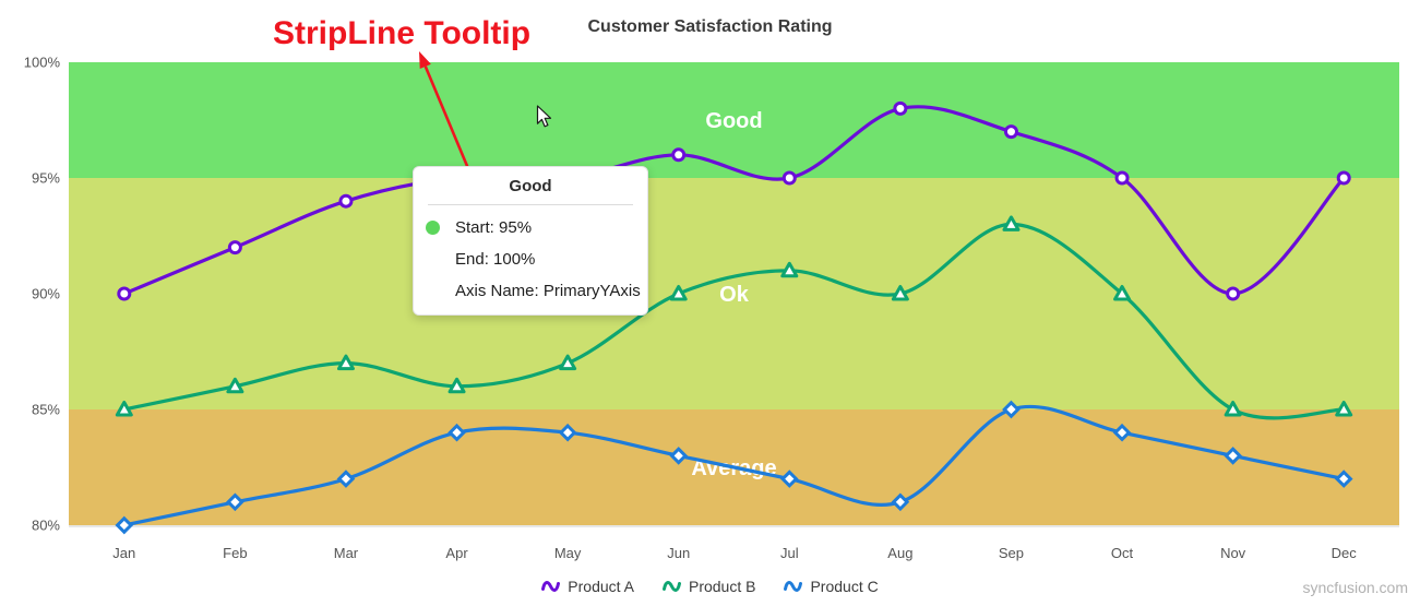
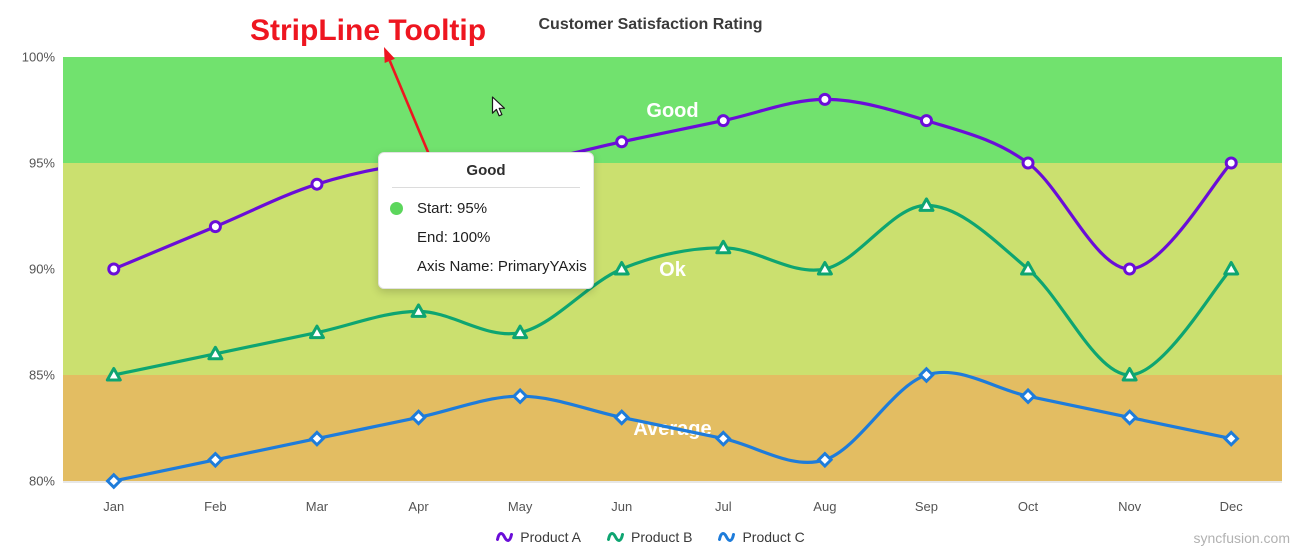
Product B/Apr: 86% -> 88%
Product C/Apr: 84% -> 83%
Product A/Jul: 95% -> 97%
Product B/Dec: 85% -> 90%
